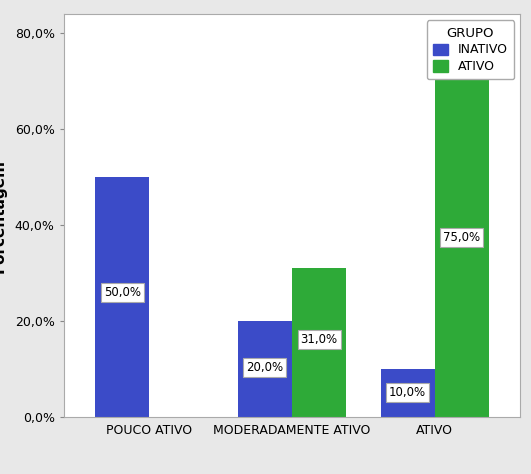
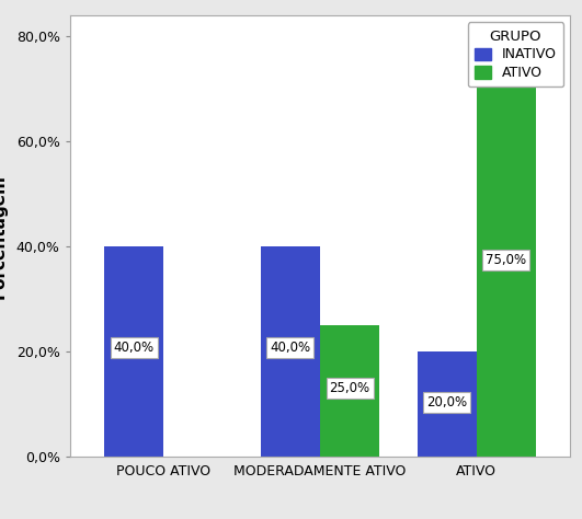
INATIVO/POUCO ATIVO: 50,0% -> 40,0%
INATIVO/MODERADAMENTE ATIVO: 20,0% -> 40,0%
ATIVO/MODERADAMENTE ATIVO: 31,0% -> 25,0%
INATIVO/ATIVO: 10,0% -> 20,0%
